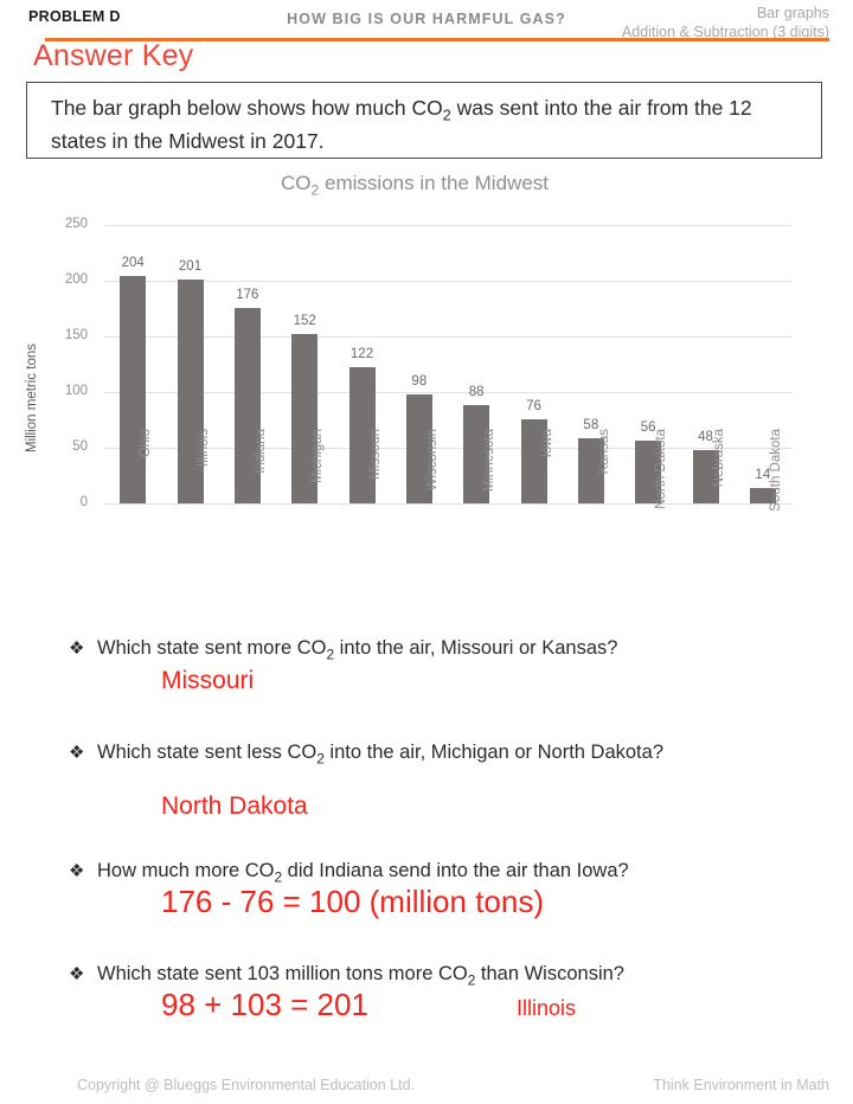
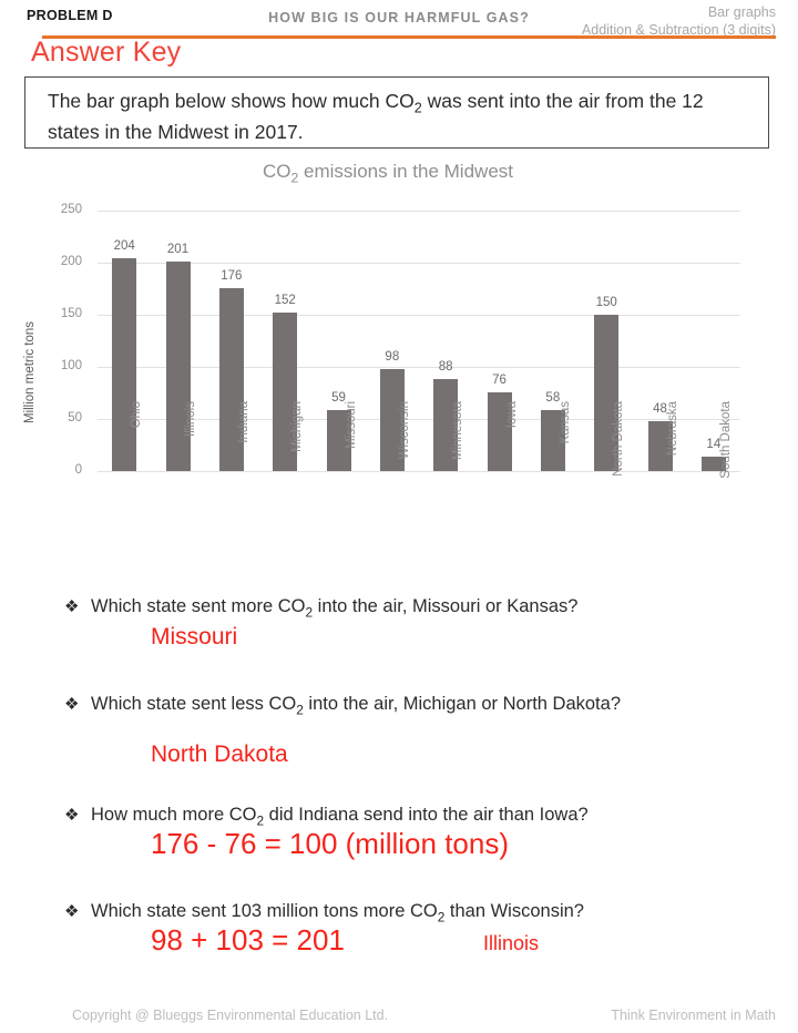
Missouri: 122 -> 59
North Dakota: 56 -> 150
